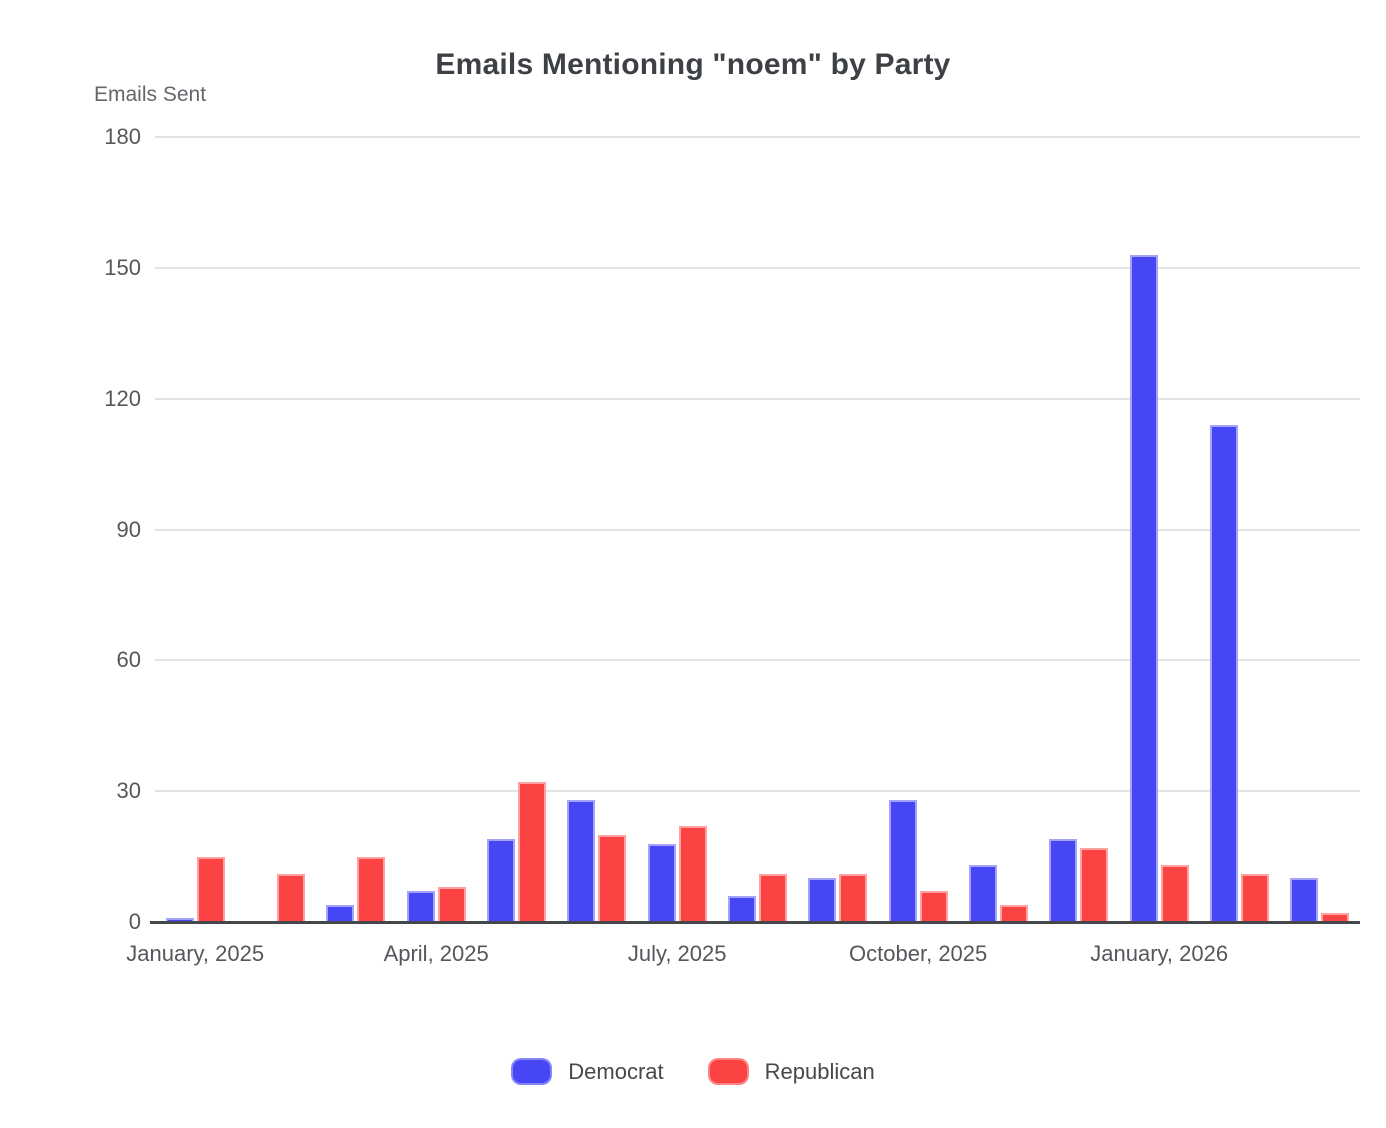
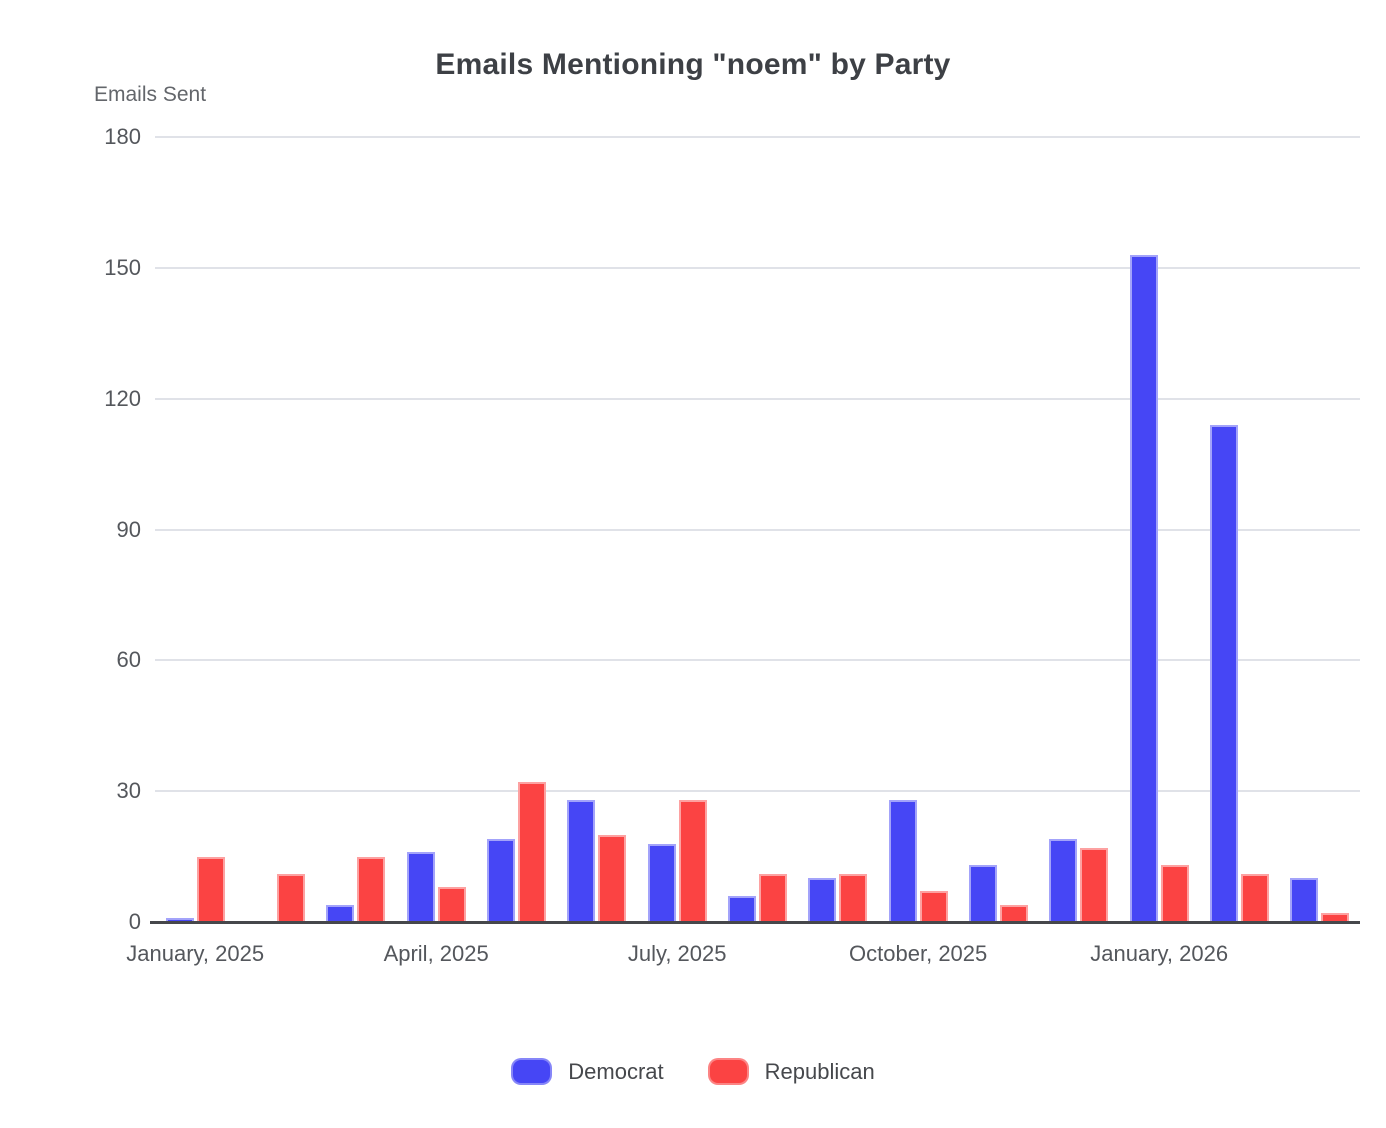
Democrat/April, 2025: 7 -> 16
Republican/July, 2025: 22 -> 28
